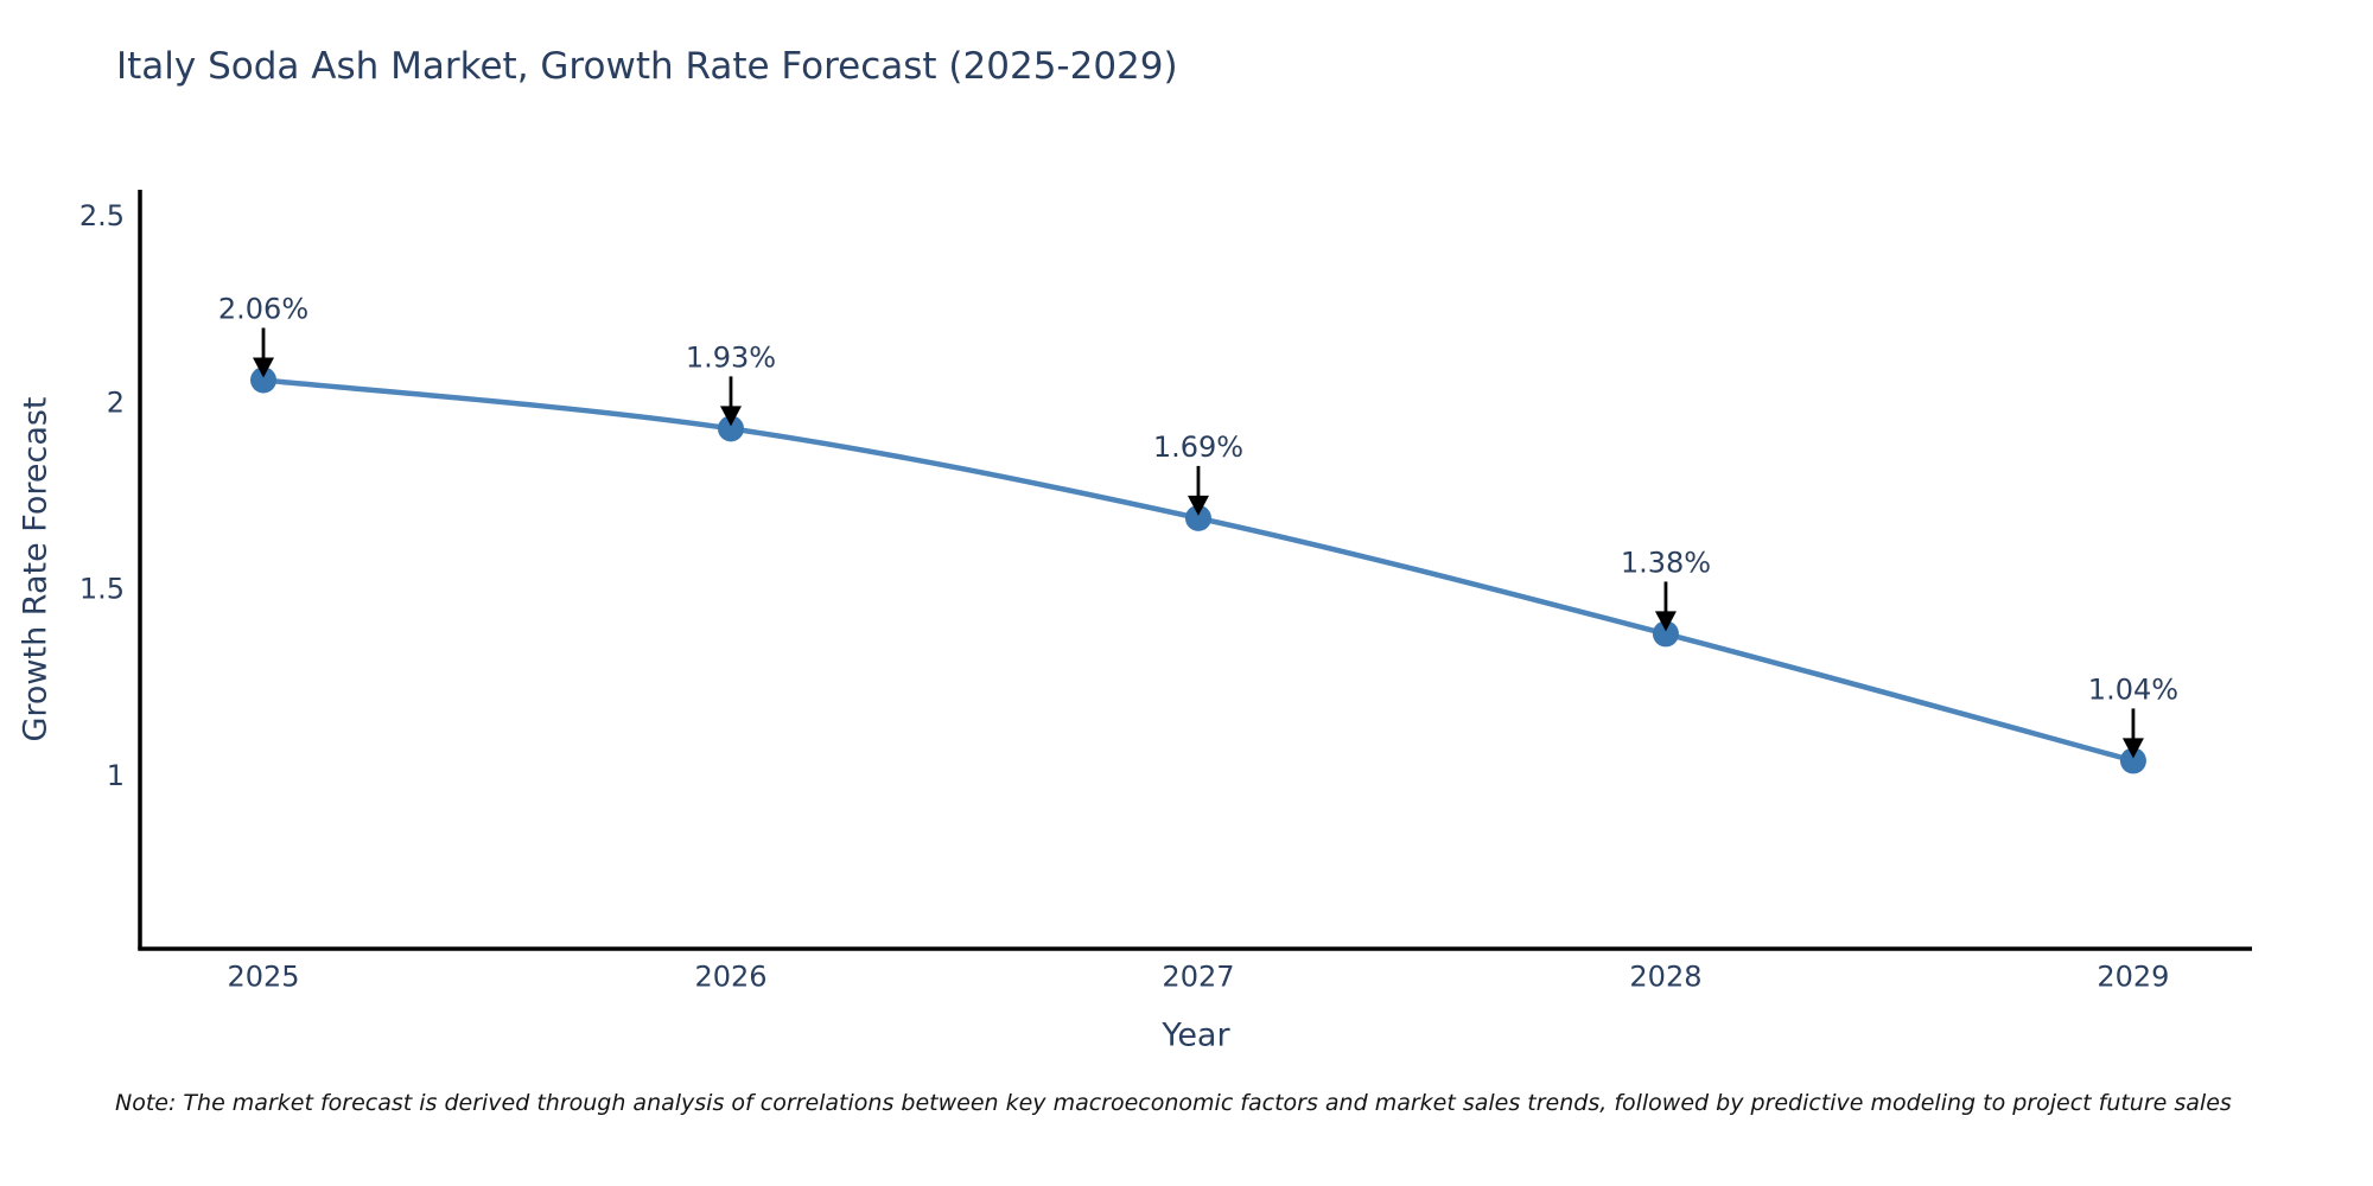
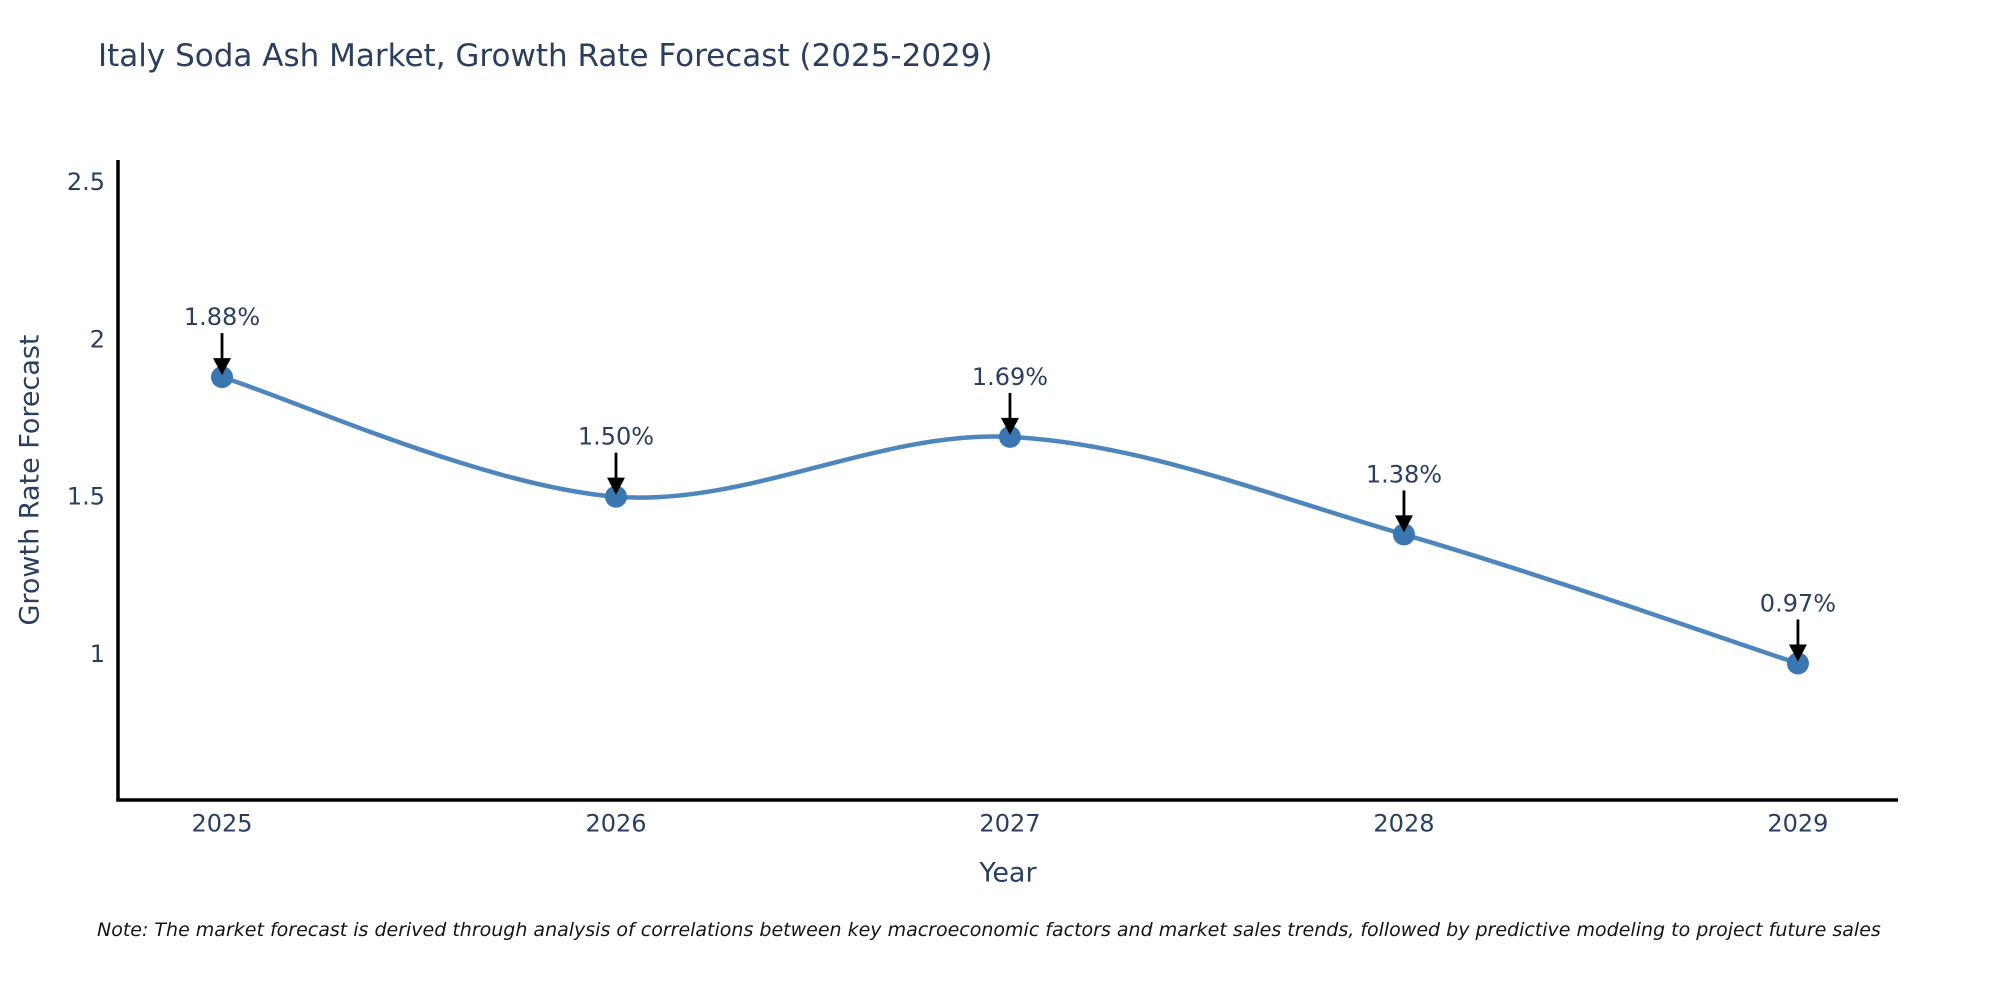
2025: 2.06% -> 1.88%
2026: 1.93% -> 1.50%
2029: 1.04% -> 0.97%
